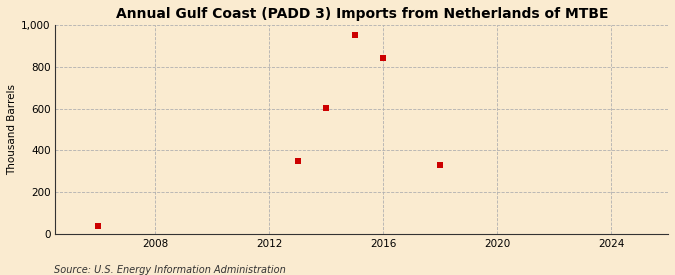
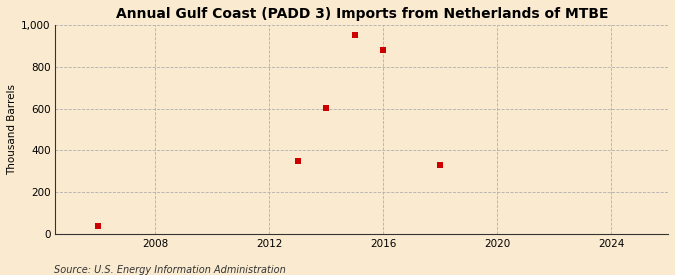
2016: 840 -> 880
